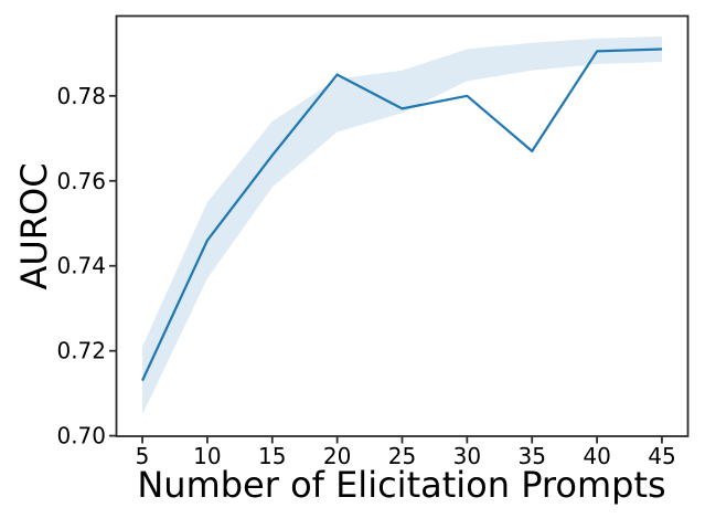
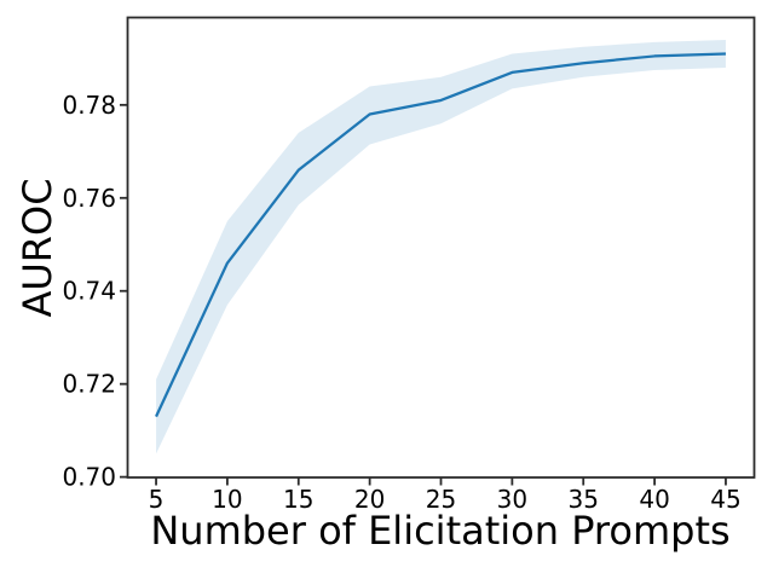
20: 0.785 -> 0.778
25: 0.777 -> 0.781
30: 0.780 -> 0.787
35: 0.767 -> 0.789
